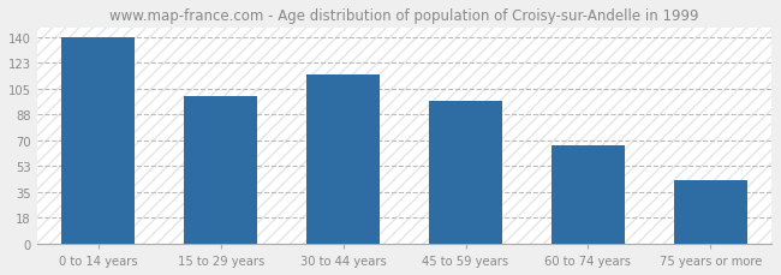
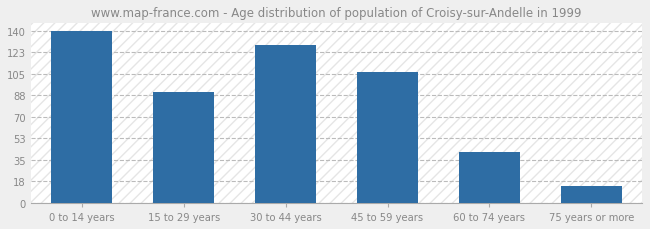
15 to 29 years: 100 -> 91
30 to 44 years: 115 -> 129
45 to 59 years: 97 -> 107
60 to 74 years: 67 -> 42
75 years or more: 43 -> 14
